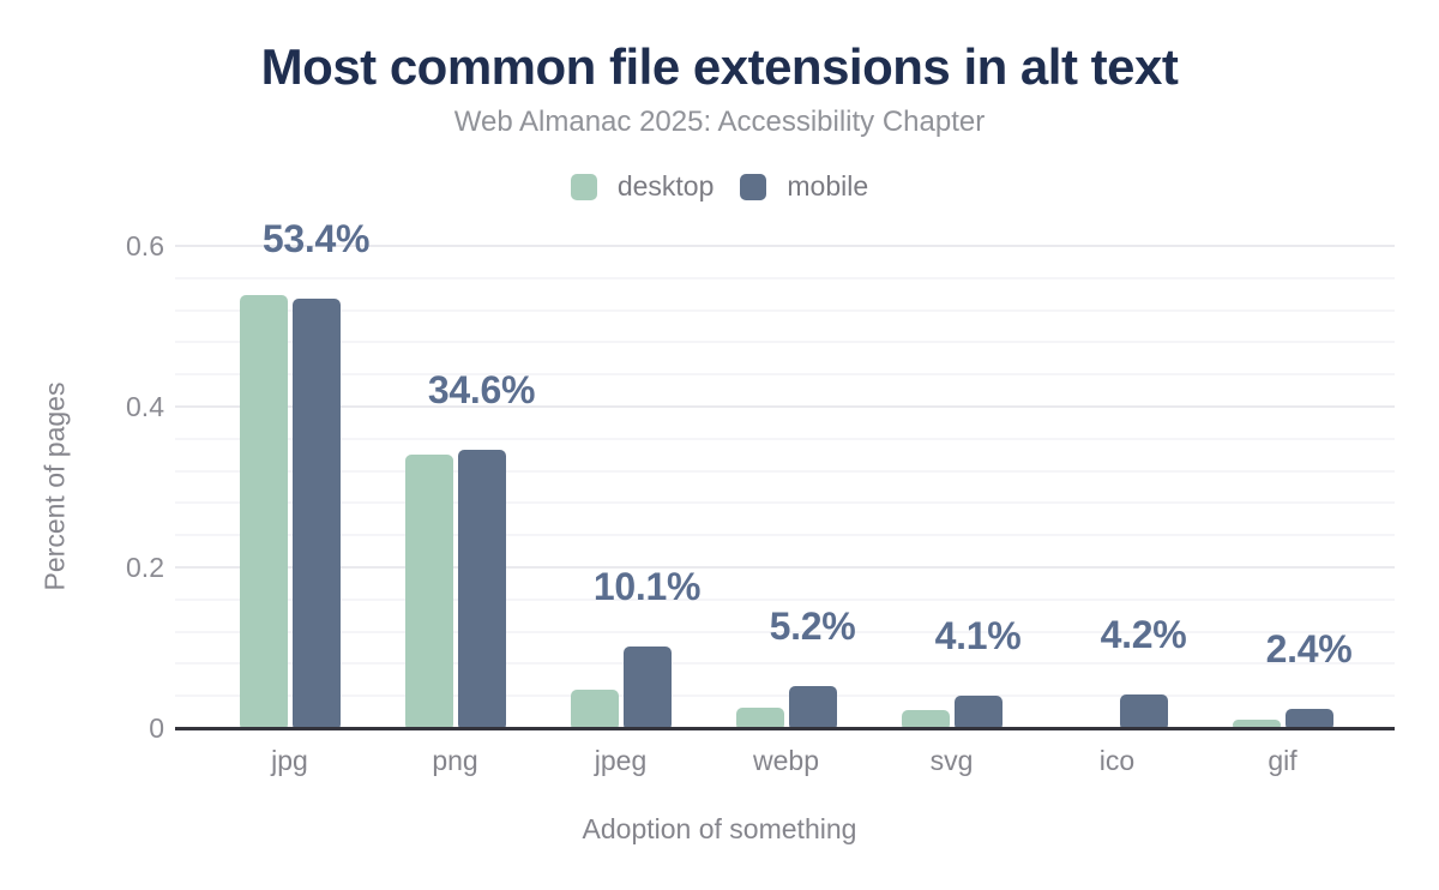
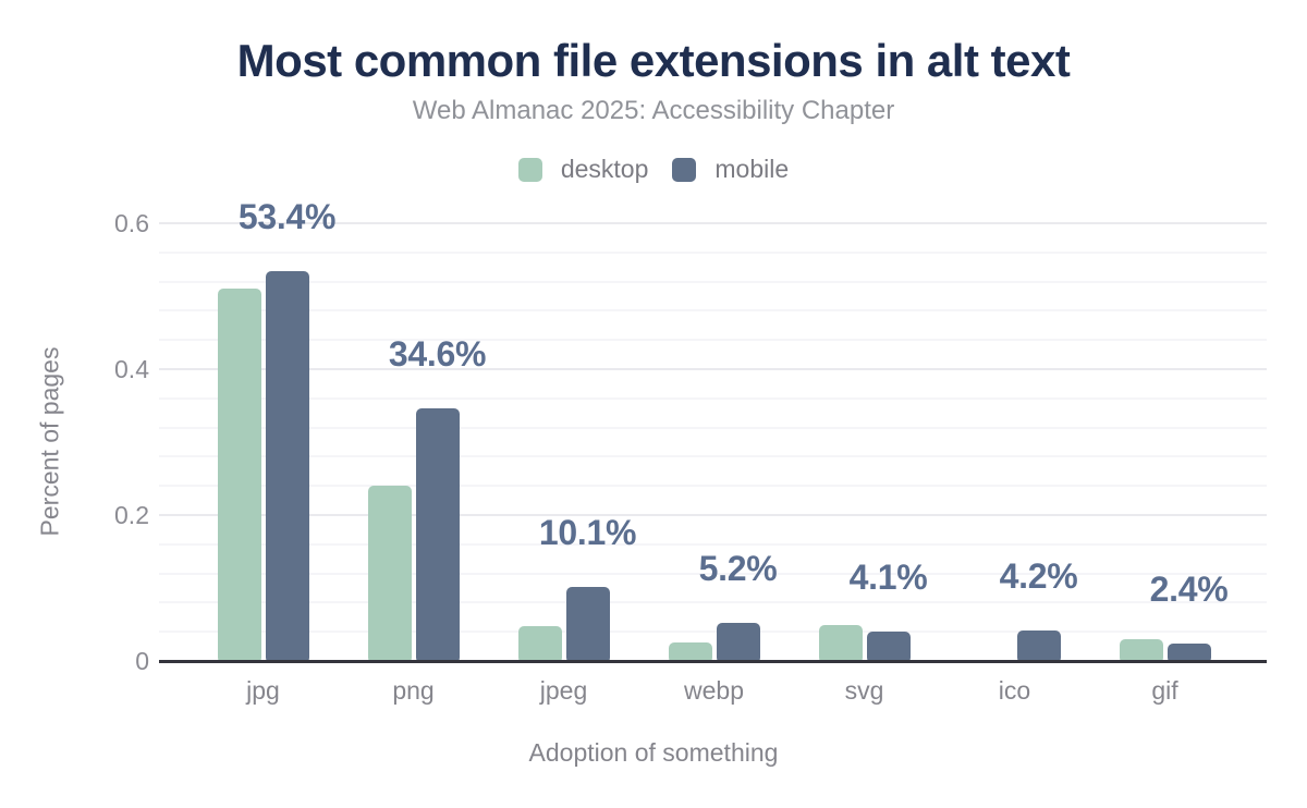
desktop/jpg: 0.54 -> 0.51
desktop/png: 0.34 -> 0.24
desktop/svg: 0.02 -> 0.05
desktop/gif: 0.01 -> 0.03
